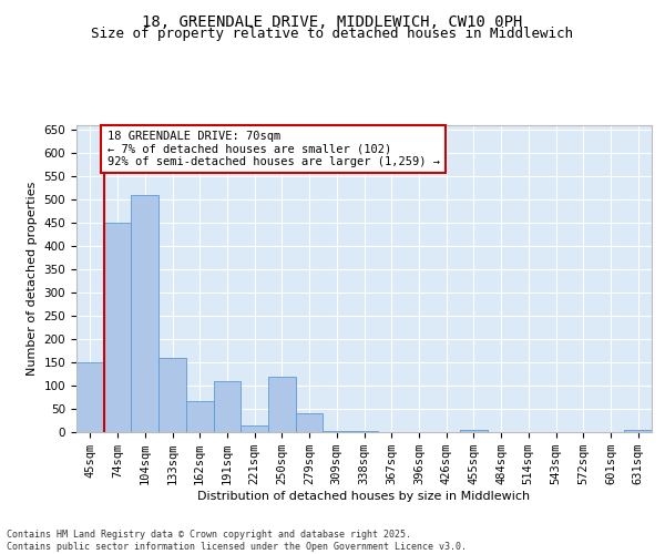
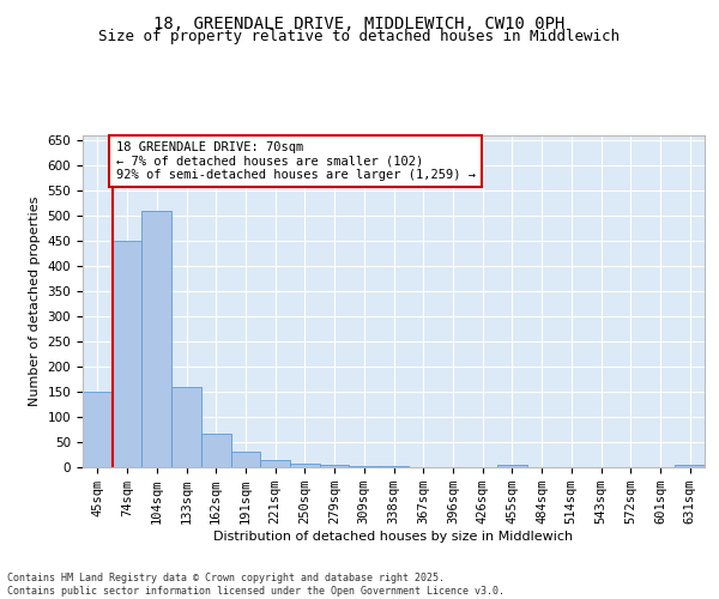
191sqm: 110 -> 32
250sqm: 120 -> 8
279sqm: 40 -> 4
